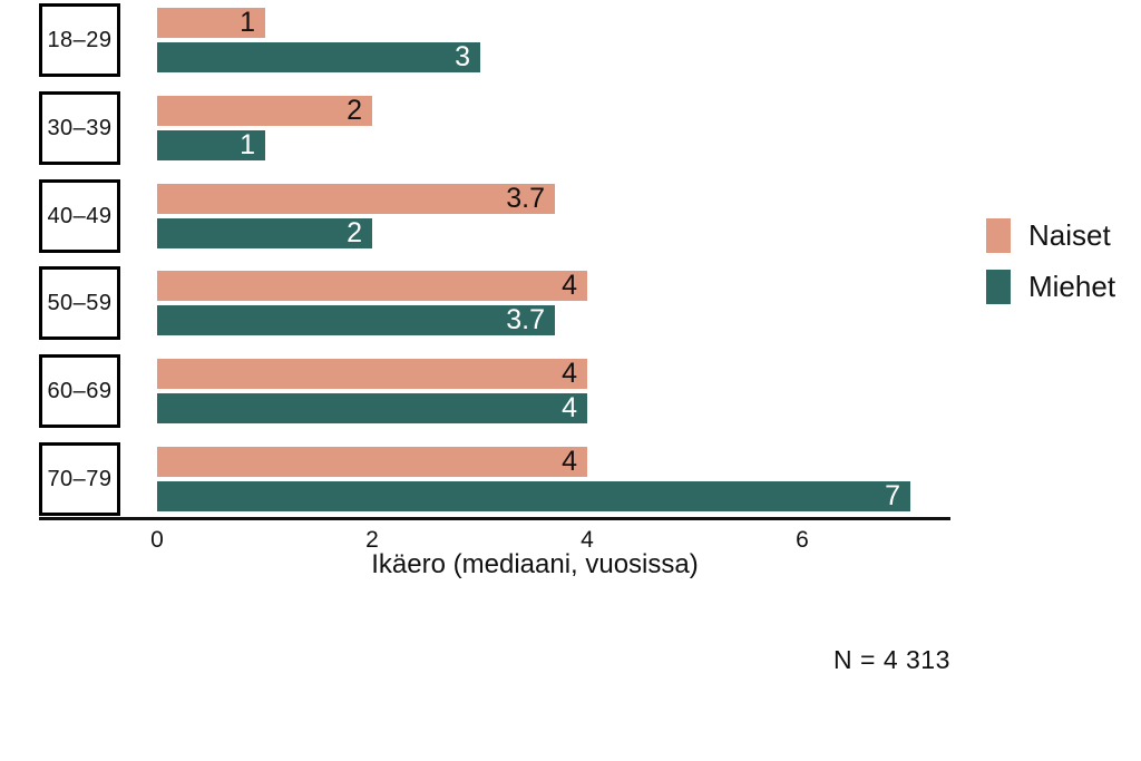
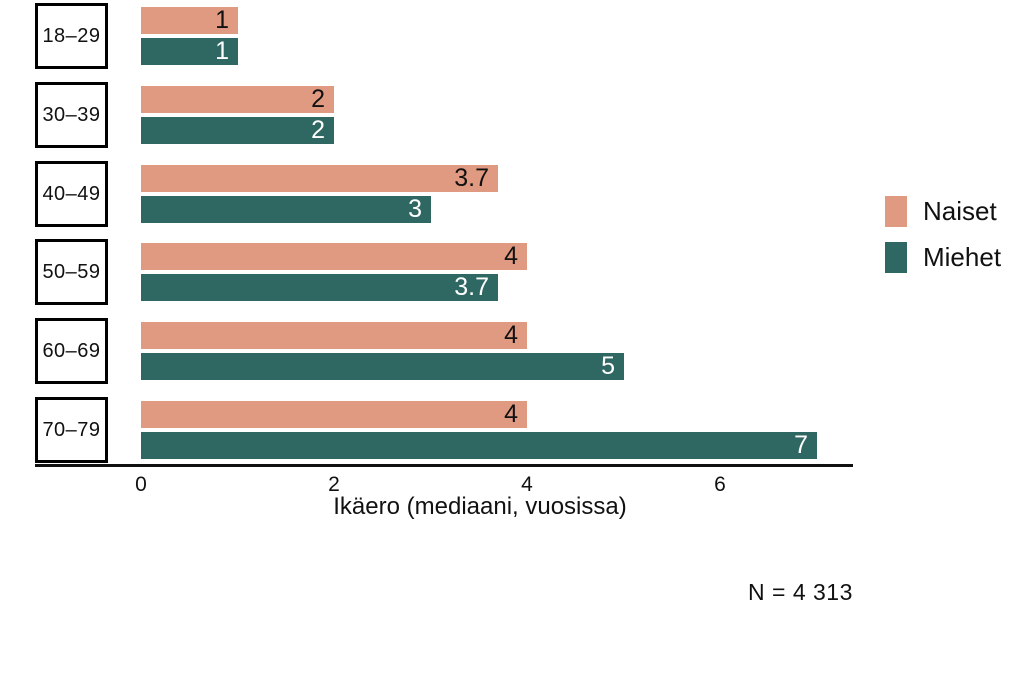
Miehet/18–29: 3 -> 1
Miehet/30–39: 1 -> 2
Miehet/40–49: 2 -> 3
Miehet/60–69: 4 -> 5
